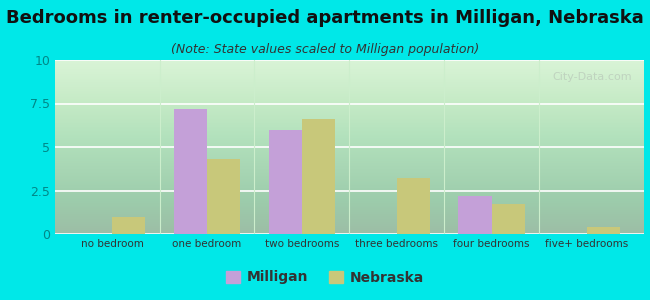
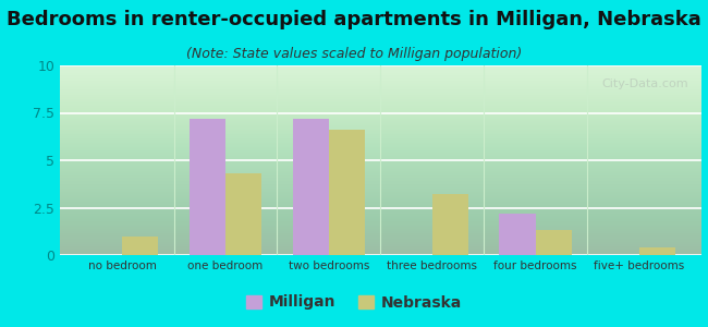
Milligan/two bedrooms: 6.0 -> 7.2
Nebraska/four bedrooms: 1.7 -> 1.3
